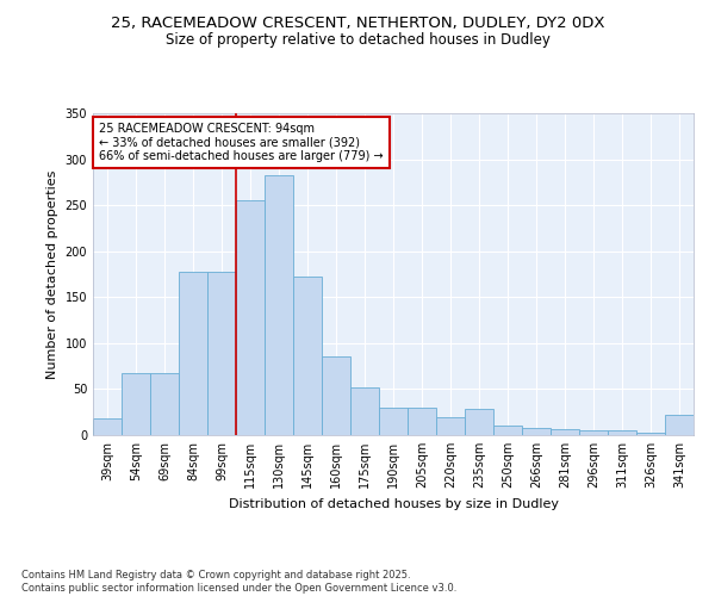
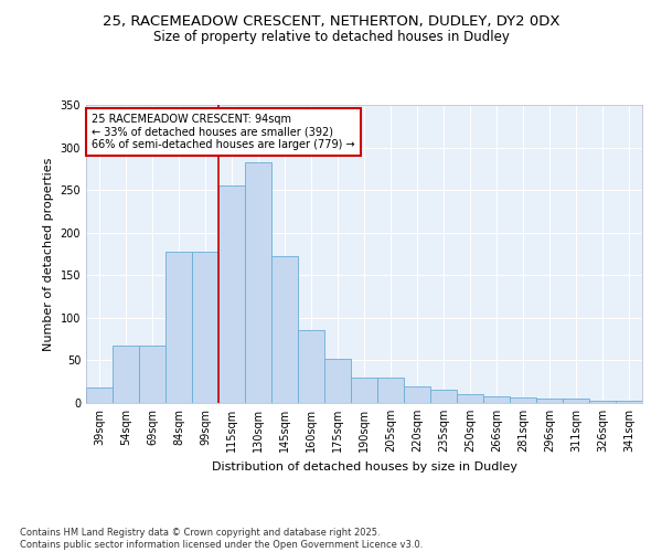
235sqm: 28 -> 15
341sqm: 22 -> 2
